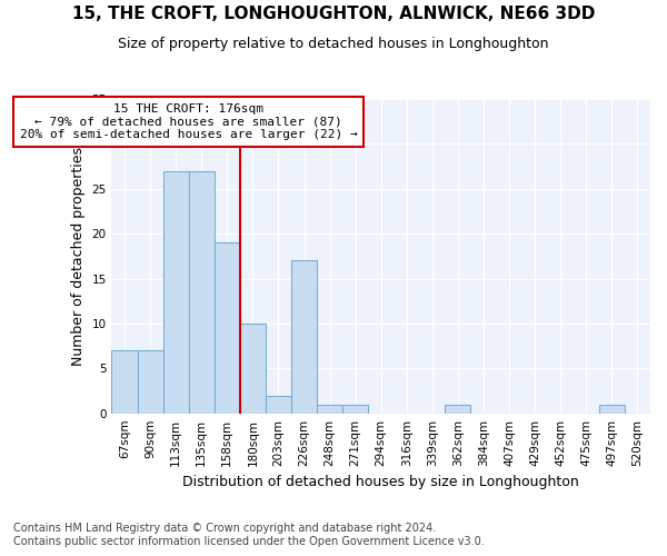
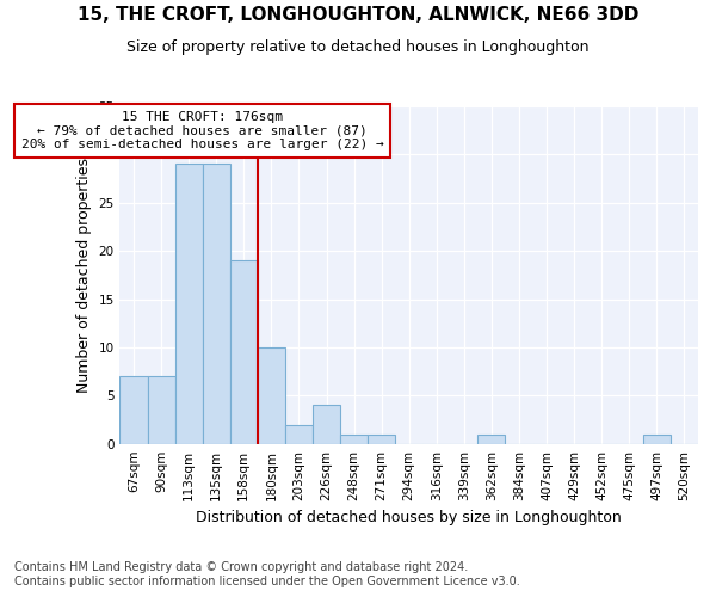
113sqm: 27 -> 29
135sqm: 27 -> 29
226sqm: 17 -> 4
